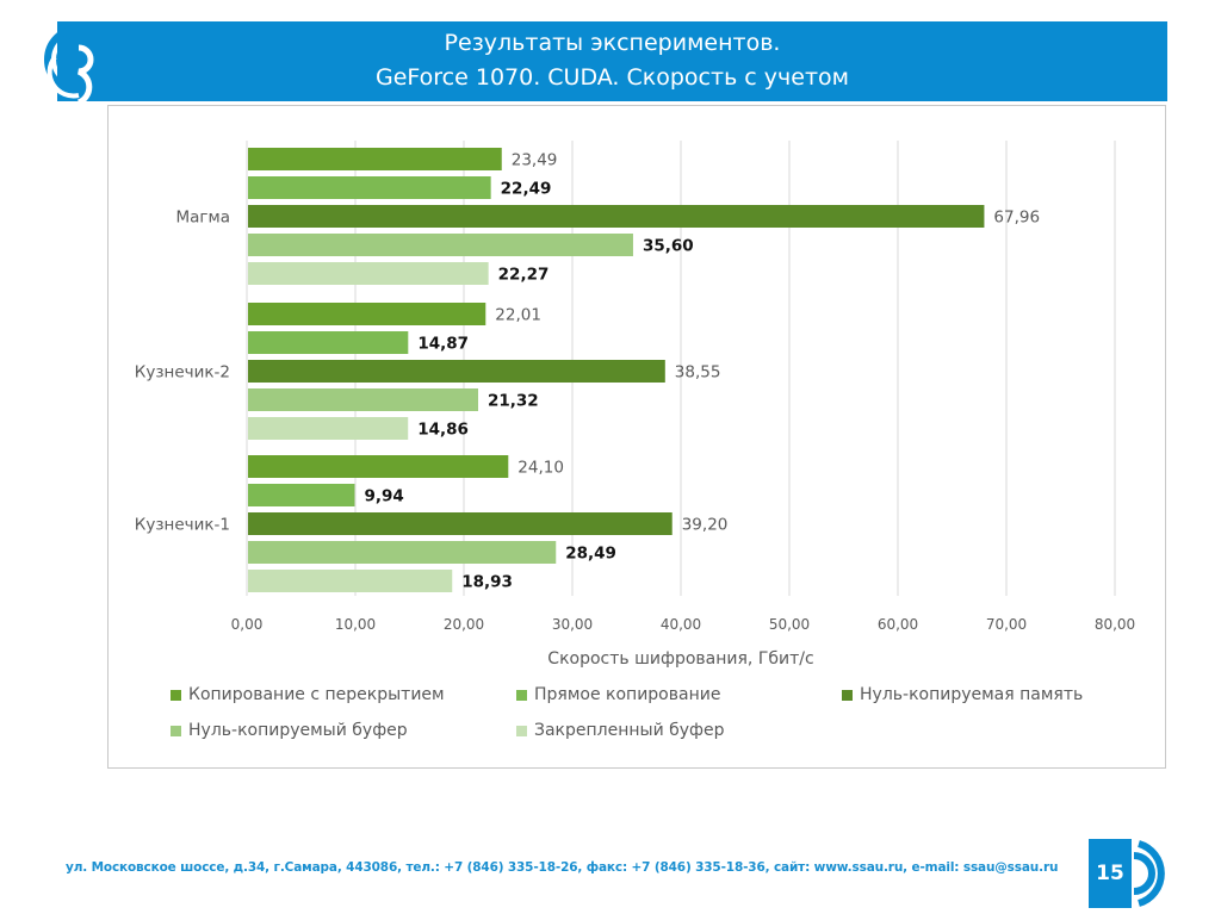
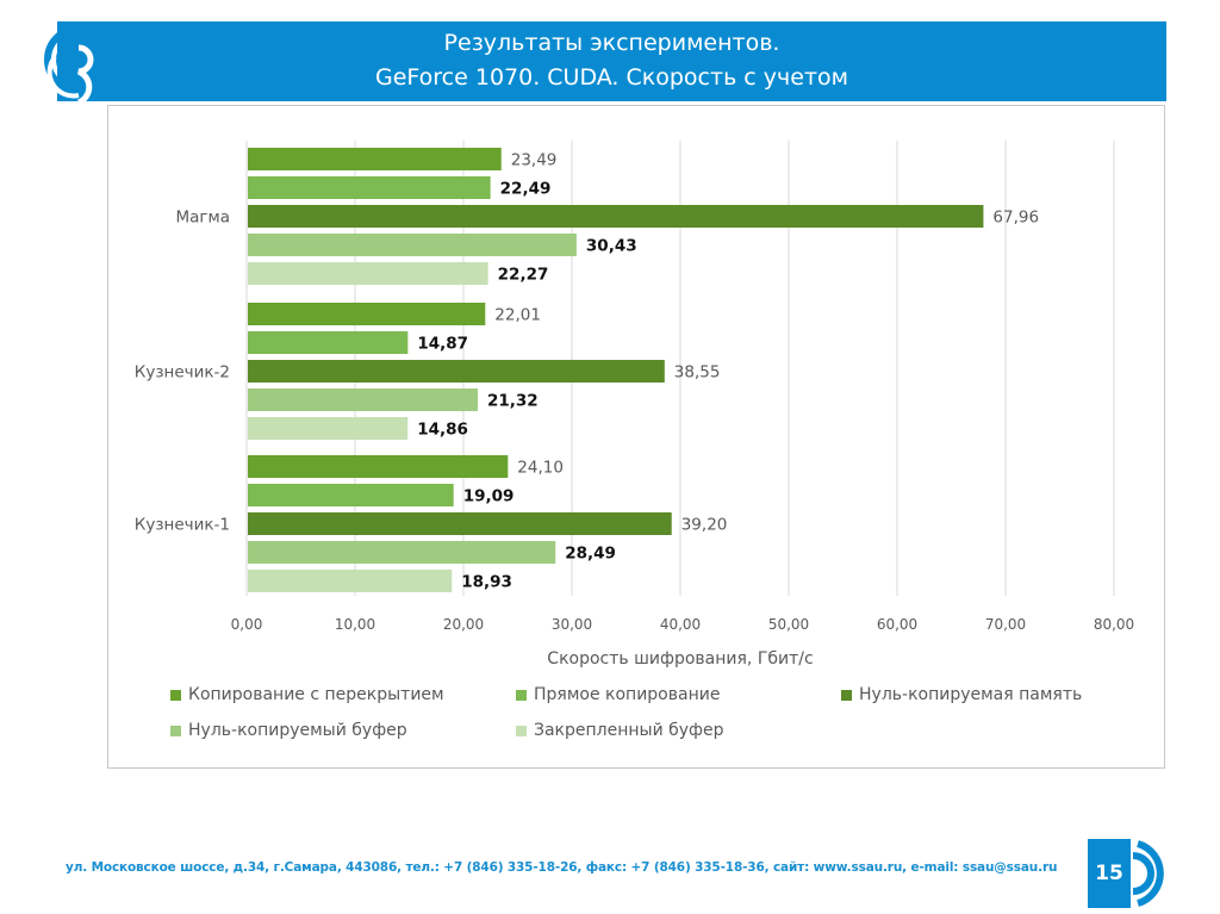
Нуль-копируемый буфер/Магма: 35,60 -> 30,43
Прямое копирование/Кузнечик-1: 9,94 -> 19,09
